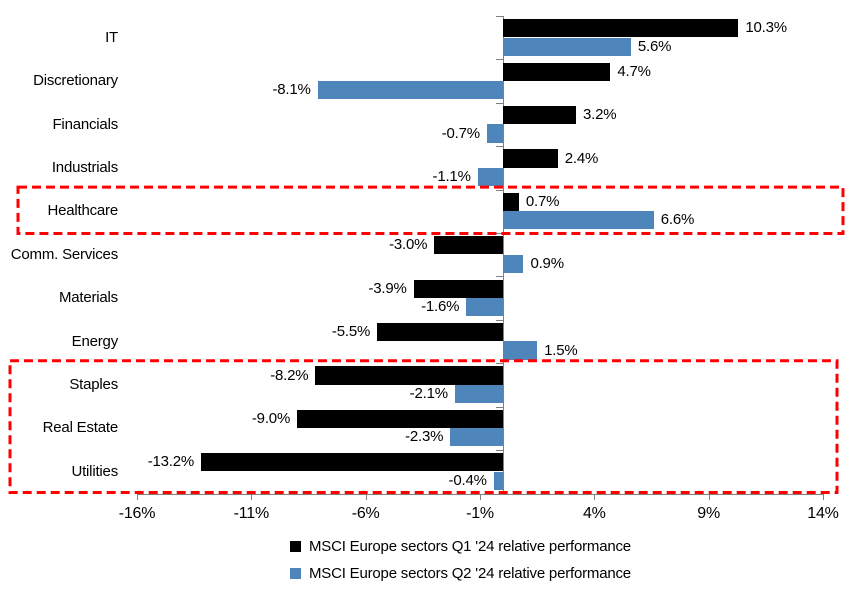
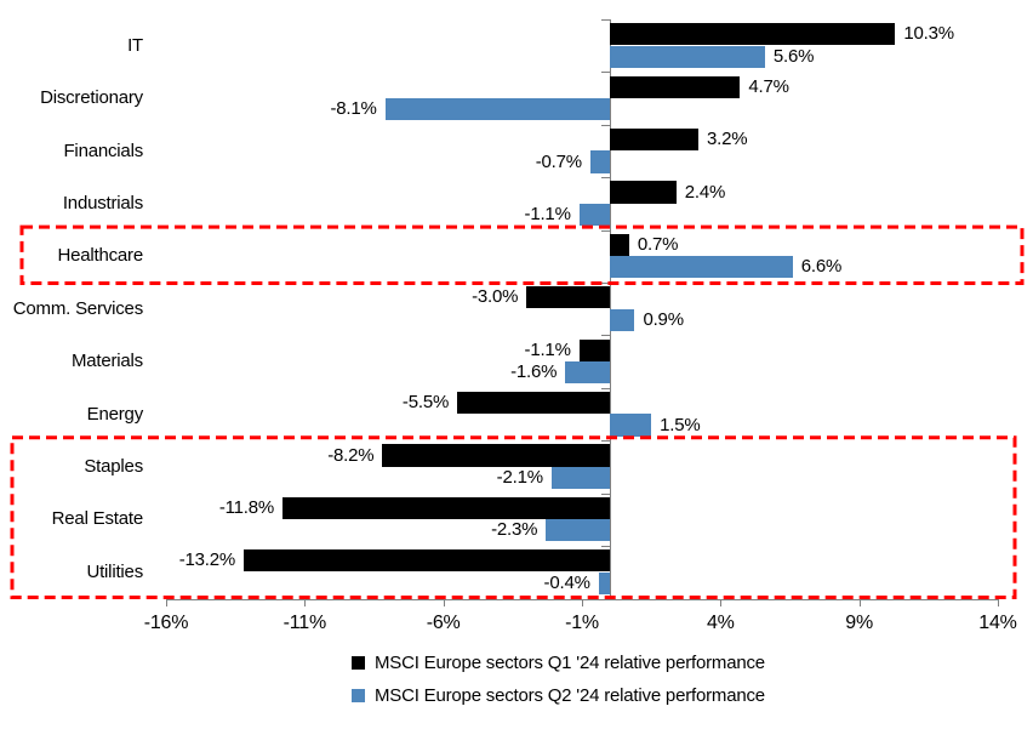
MSCI Europe sectors Q1 '24 relative performance/Materials: -3.9% -> -1.1%
MSCI Europe sectors Q1 '24 relative performance/Real Estate: -9.0% -> -11.8%
